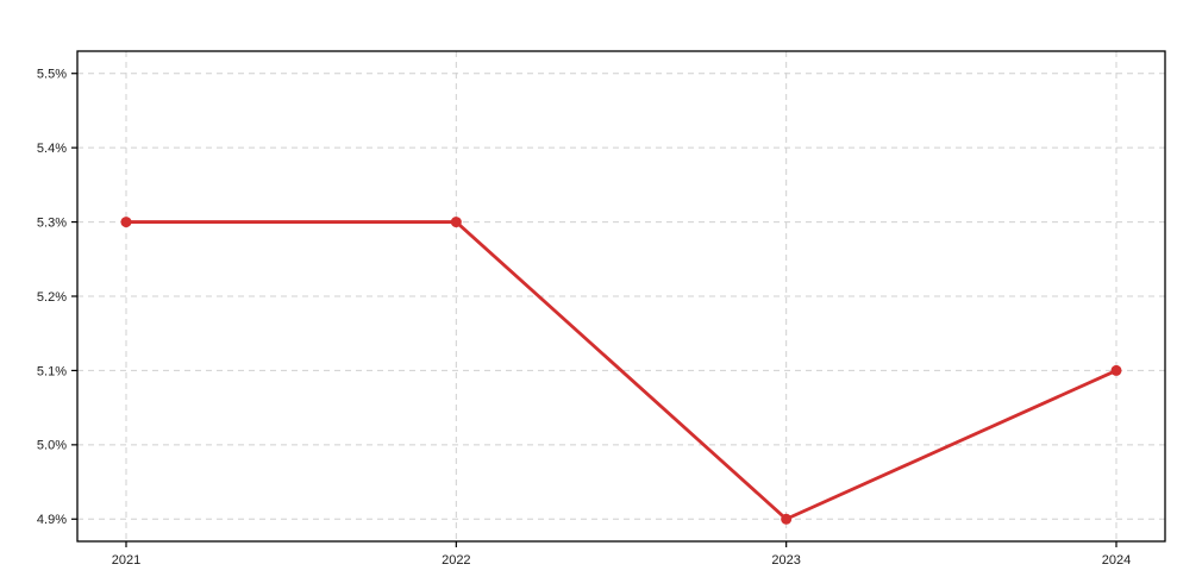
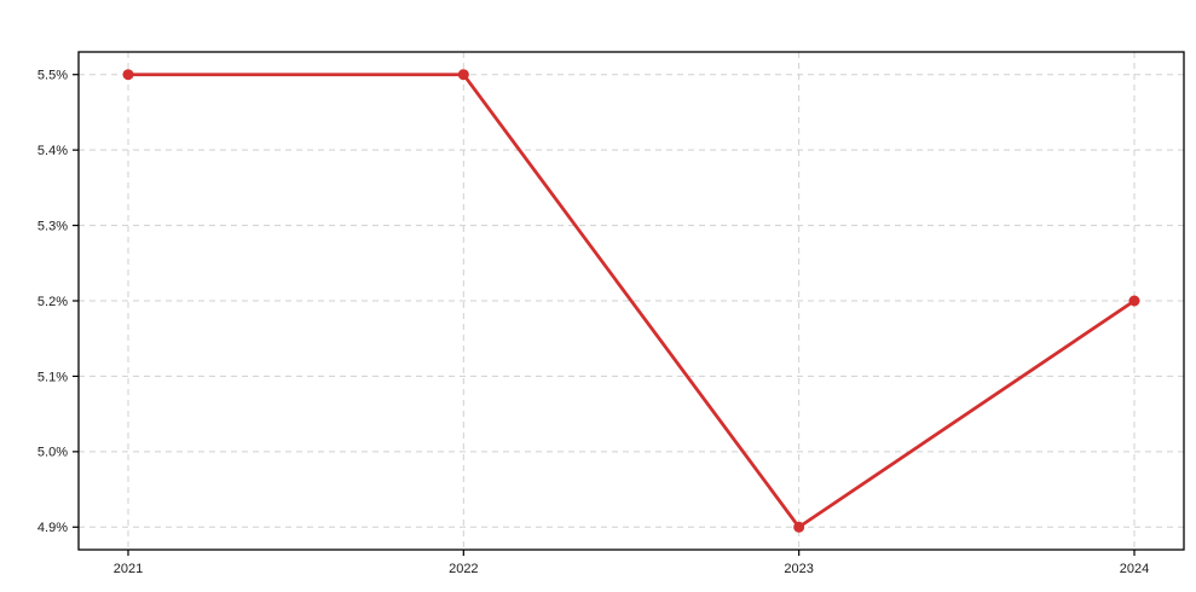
2021: 5.3% -> 5.5%
2022: 5.3% -> 5.5%
2024: 5.1% -> 5.2%
